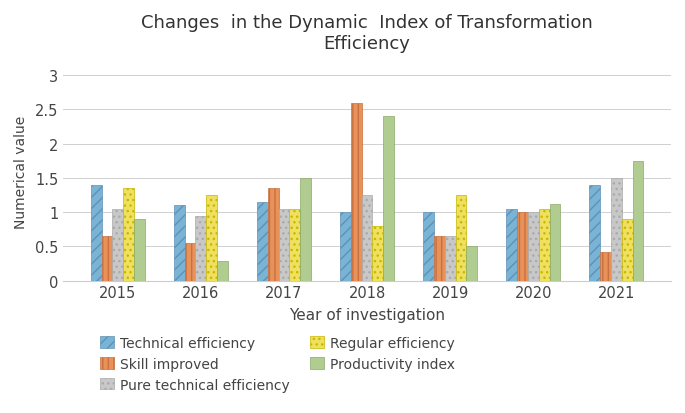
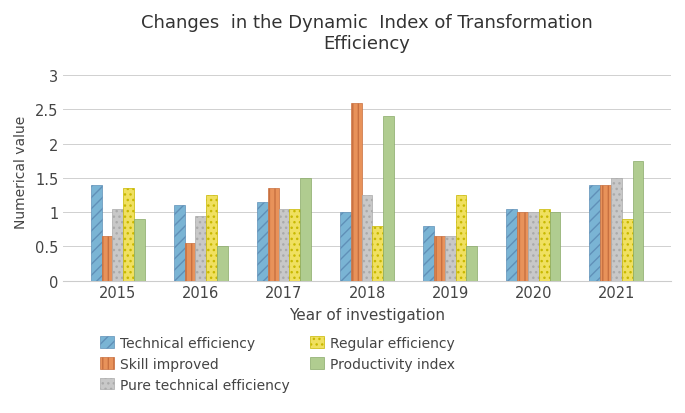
Productivity index/2016: 0.28 -> 0.50
Technical efficiency/2019: 1.00 -> 0.80
Productivity index/2020: 1.12 -> 1.00
Skill improved/2021: 0.42 -> 1.40
